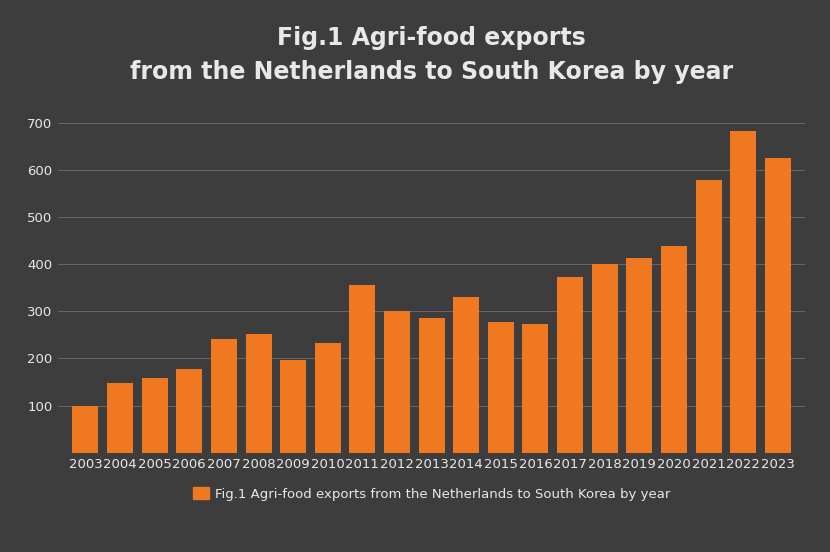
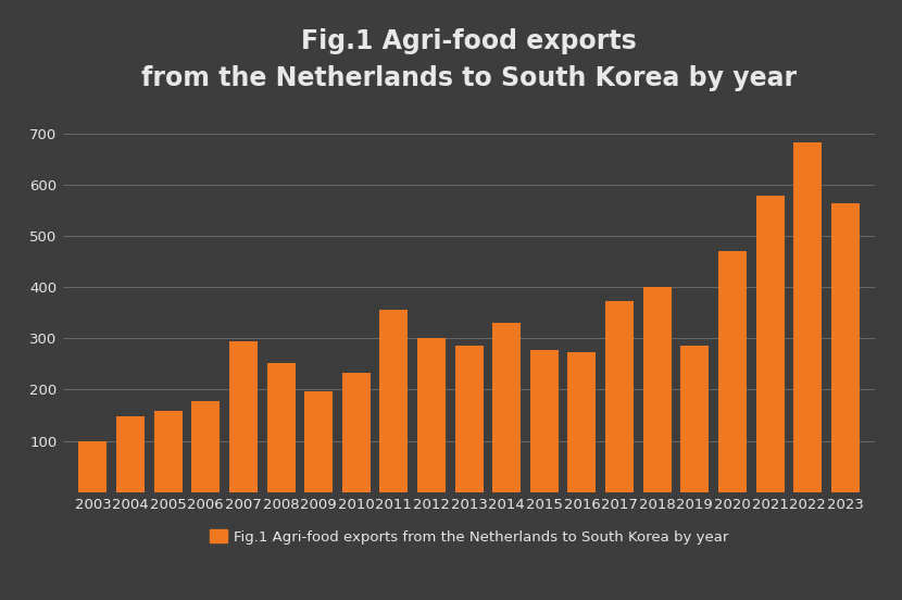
2007: 242 -> 295
2019: 414 -> 285
2020: 438 -> 470
2023: 625 -> 565
